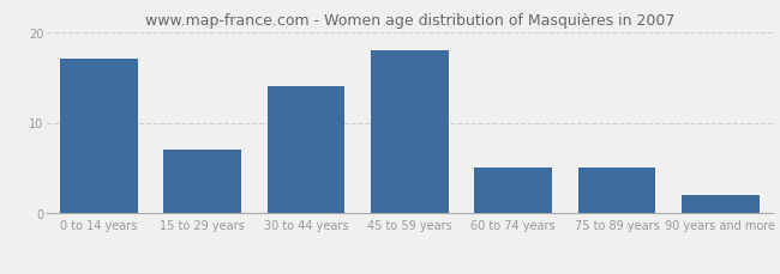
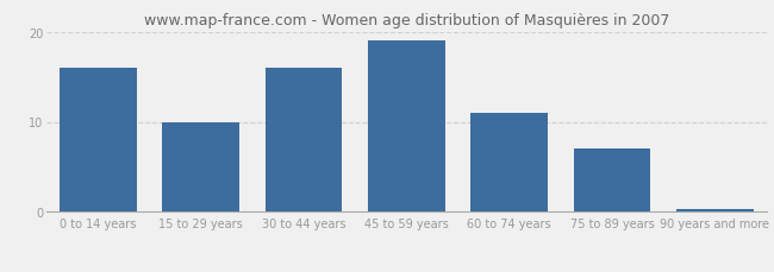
0 to 14 years: 17.0 -> 16.0
15 to 29 years: 7.0 -> 10.0
30 to 44 years: 14.0 -> 16.0
45 to 59 years: 18.0 -> 19.0
60 to 74 years: 5.0 -> 11.0
75 to 89 years: 5.0 -> 7.0
90 years and more: 2.0 -> 0.3
